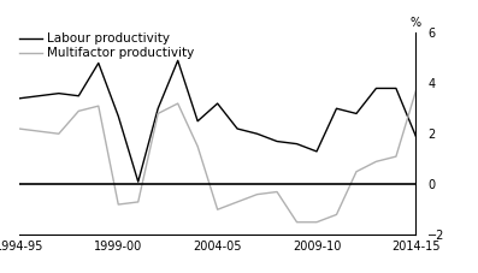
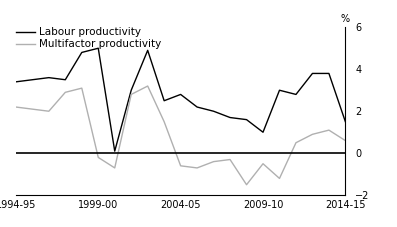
Labour productivity/1999-00: 2.7 -> 5.0
Multifactor productivity/1999-00: -0.8 -> -0.2
Labour productivity/2004-05: 3.2 -> 2.8
Multifactor productivity/2004-05: -1.0 -> -0.6
Labour productivity/2009-10: 1.3 -> 1.0
Multifactor productivity/2009-10: -1.5 -> -0.5
Labour productivity/2014-15: 1.9 -> 1.5
Multifactor productivity/2014-15: 3.7 -> 0.6
